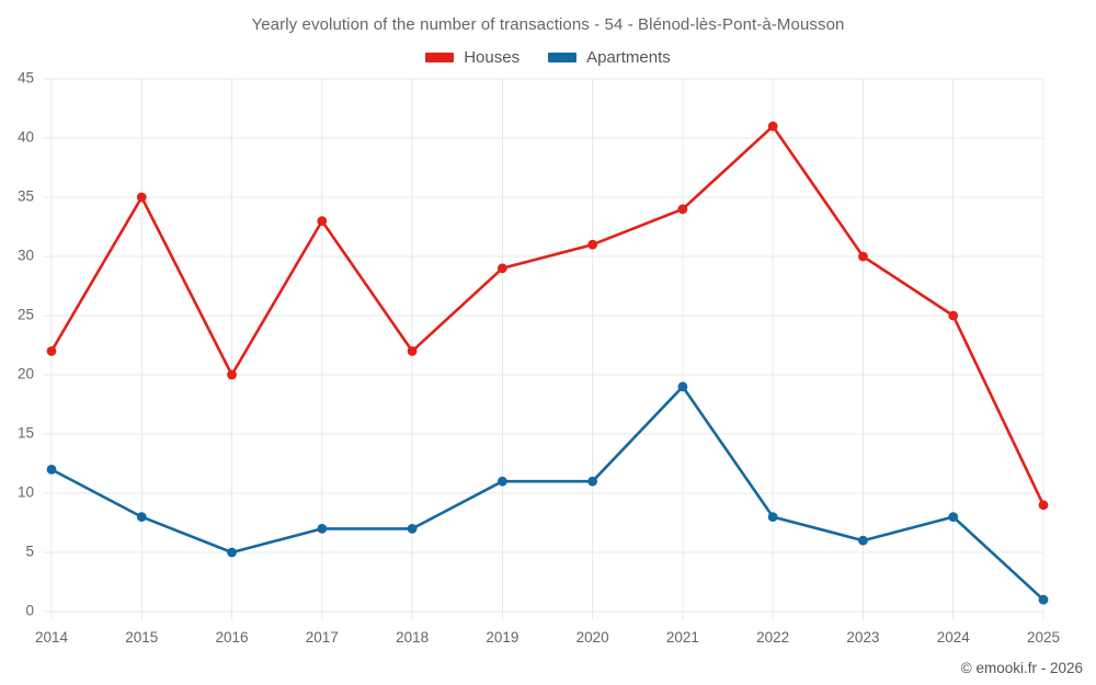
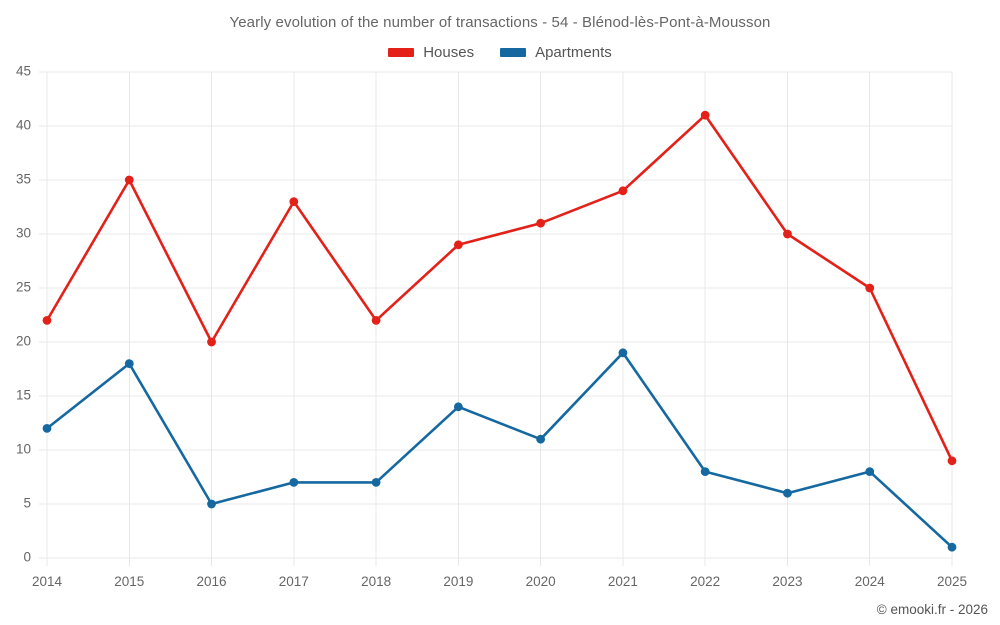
Apartments/2015: 8 -> 18
Apartments/2019: 11 -> 14
